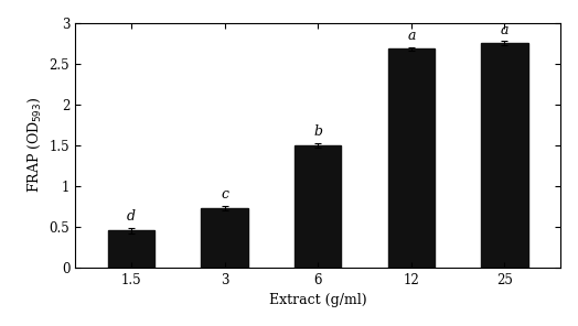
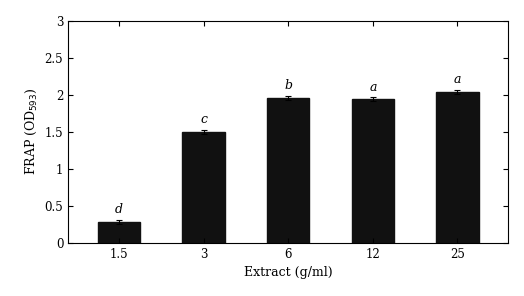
1.5: 0.45 -> 0.28
3: 0.73 -> 1.50
6: 1.50 -> 1.96
12: 2.68 -> 1.94
25: 2.75 -> 2.04
